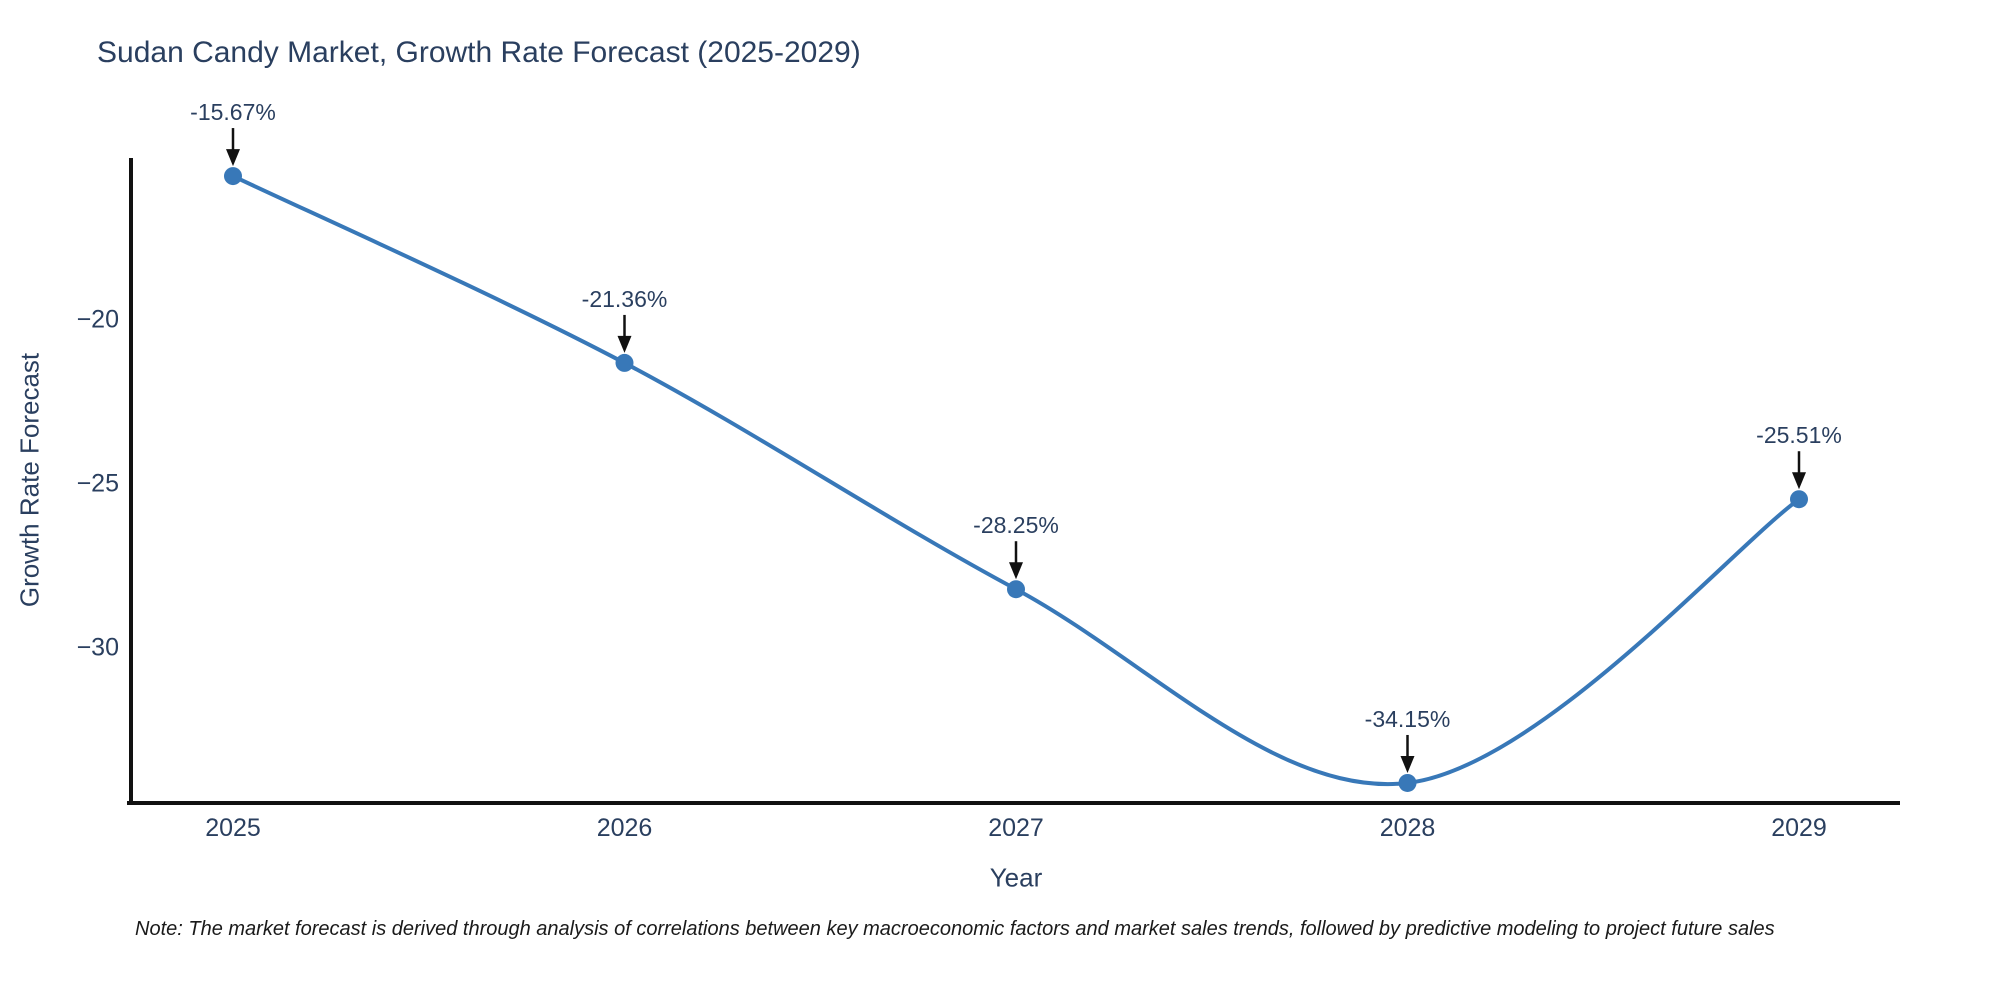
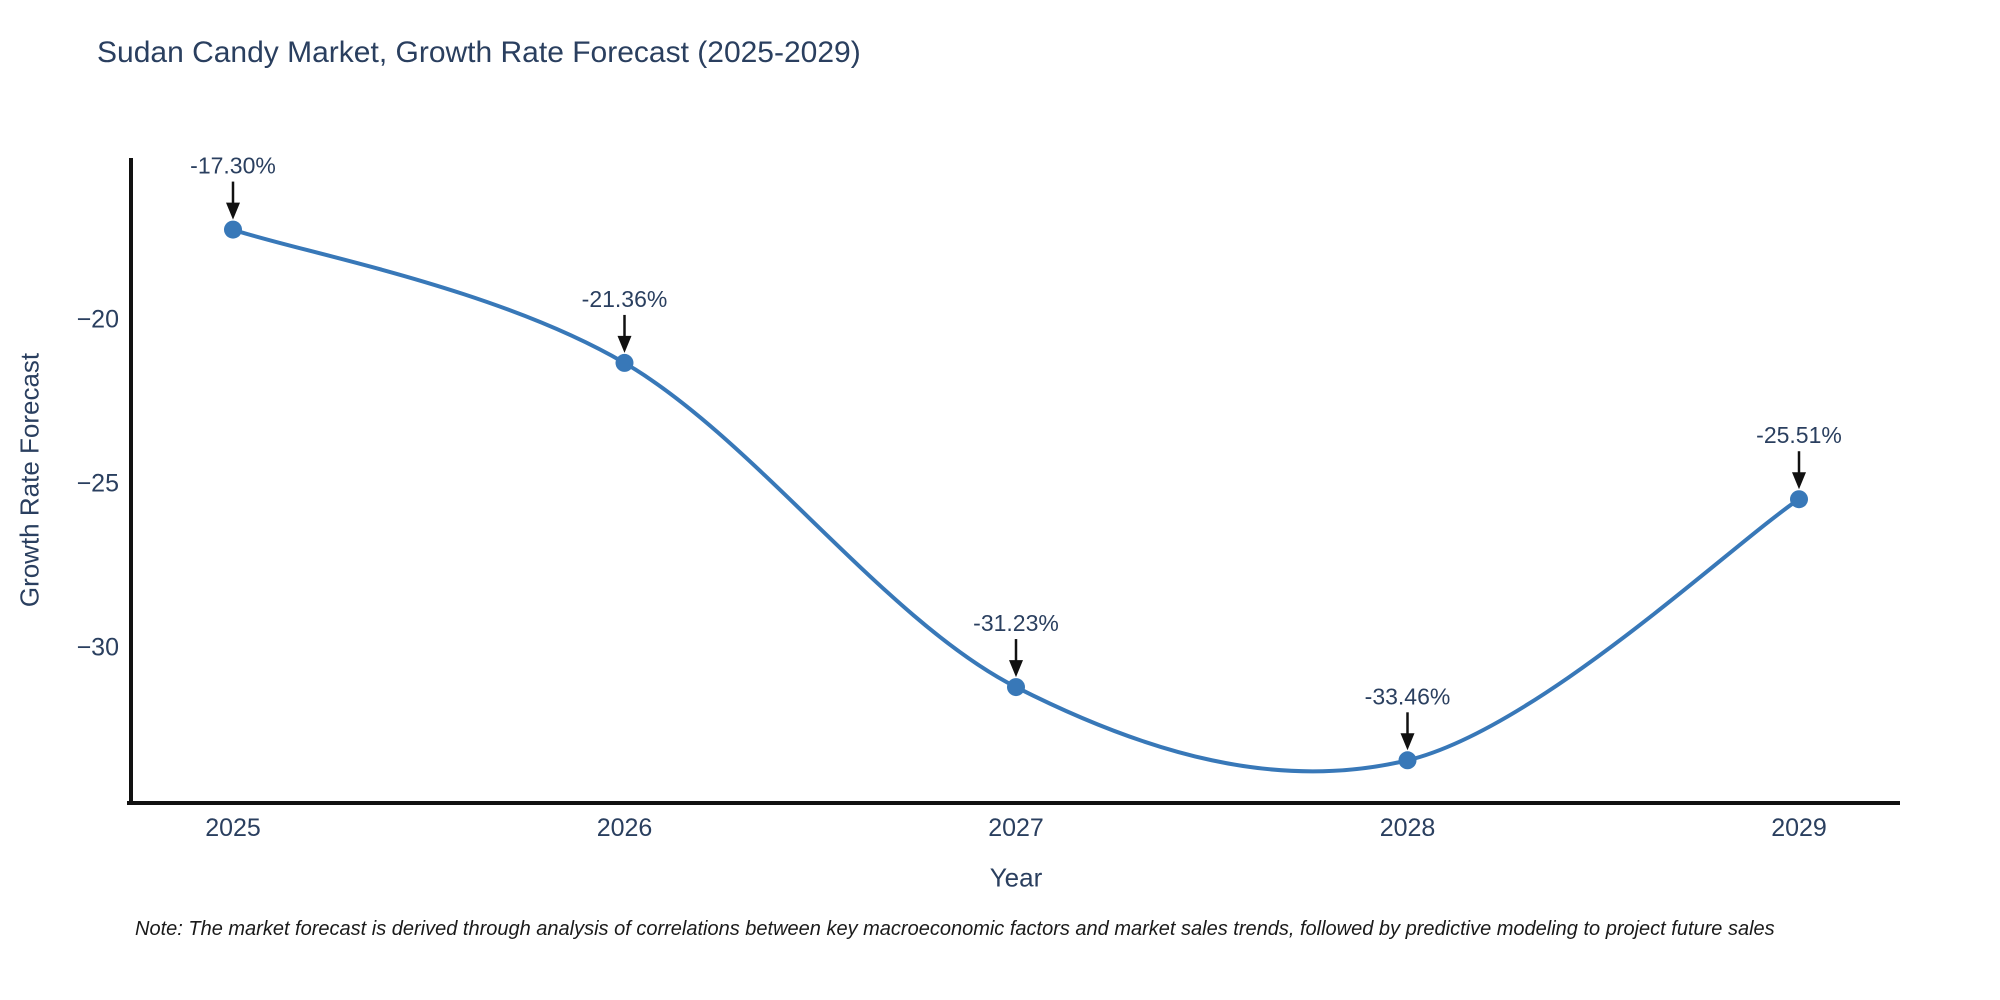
2025: -15.67% -> -17.30%
2027: -28.25% -> -31.23%
2028: -34.15% -> -33.46%
